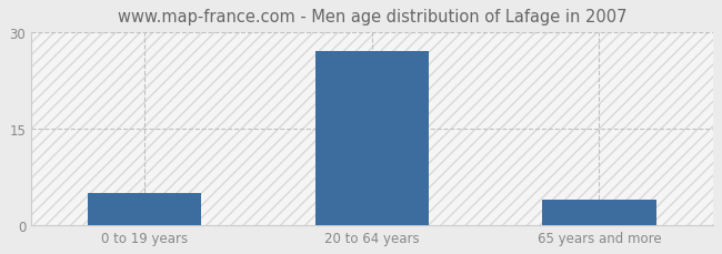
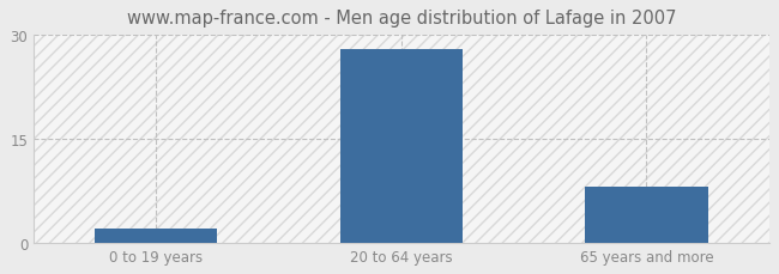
0 to 19 years: 5 -> 2
20 to 64 years: 27 -> 28
65 years and more: 4 -> 8
